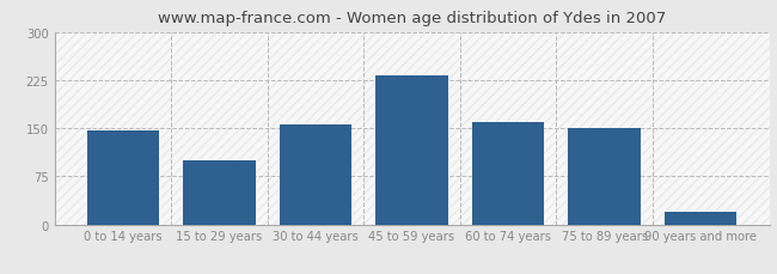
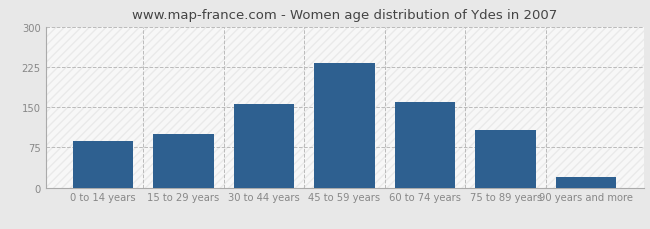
0 to 14 years: 146 -> 86
75 to 89 years: 151 -> 108
